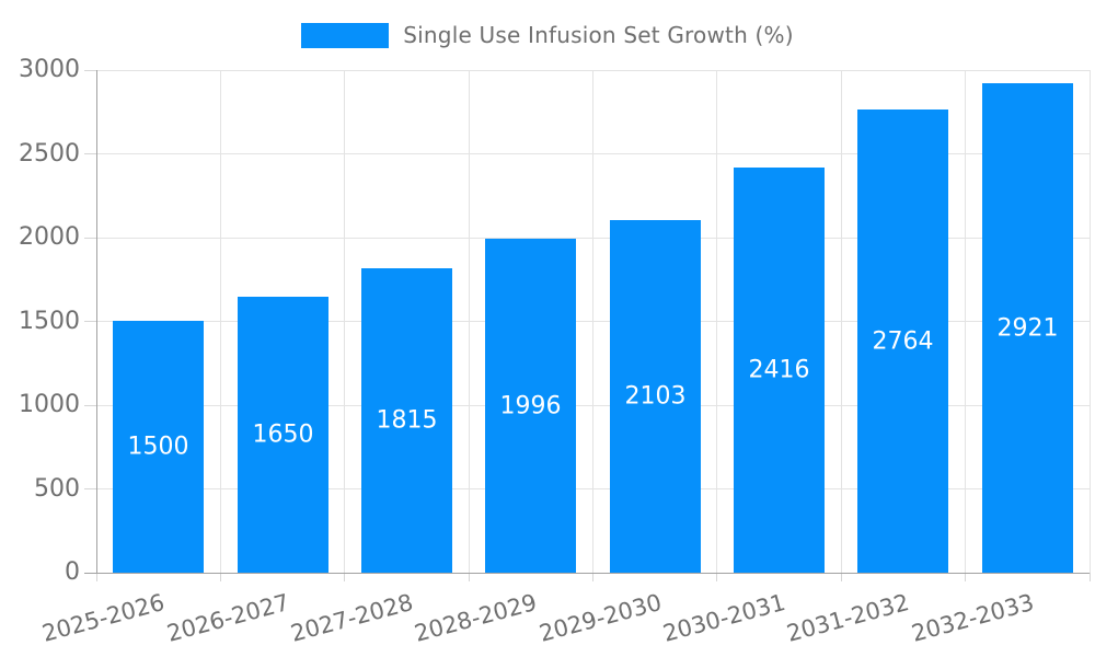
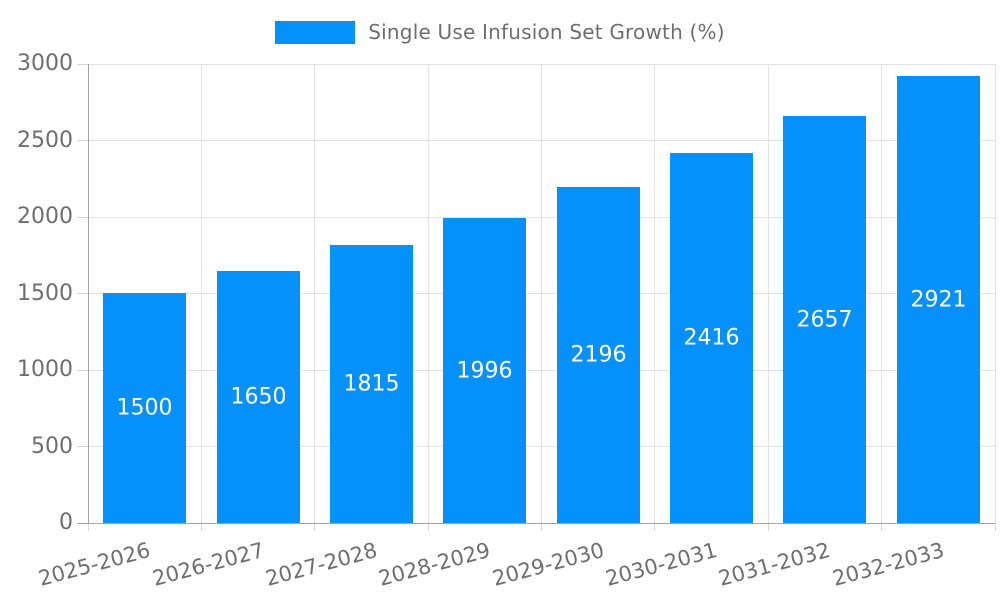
2029-2030: 2103 -> 2196
2031-2032: 2764 -> 2657
